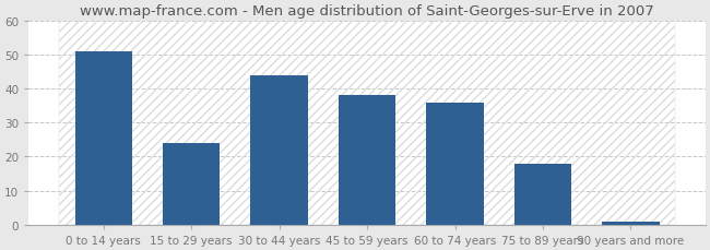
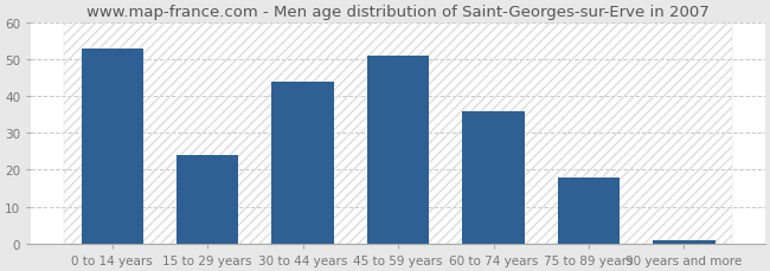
0 to 14 years: 51 -> 53
45 to 59 years: 38 -> 51
